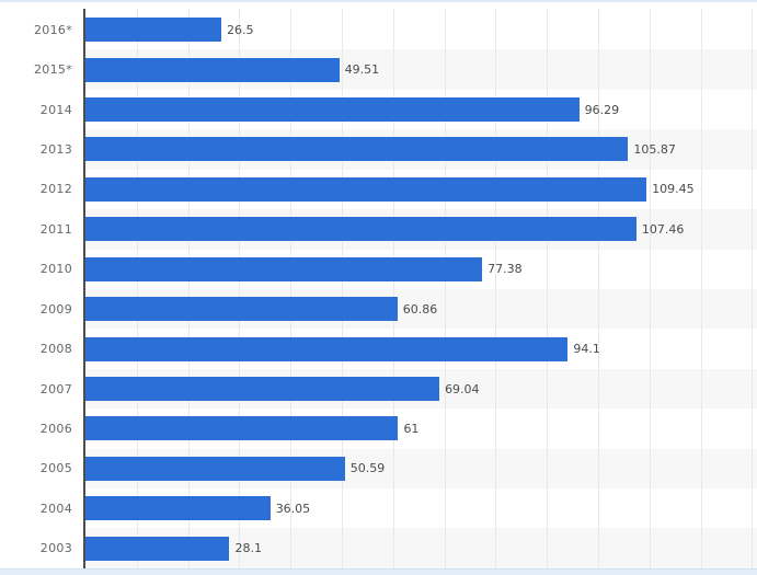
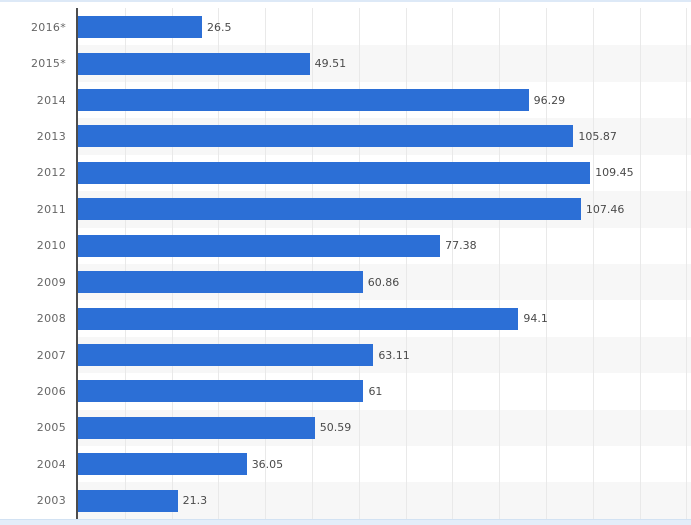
2007: 69.04 -> 63.11
2003: 28.1 -> 21.3
